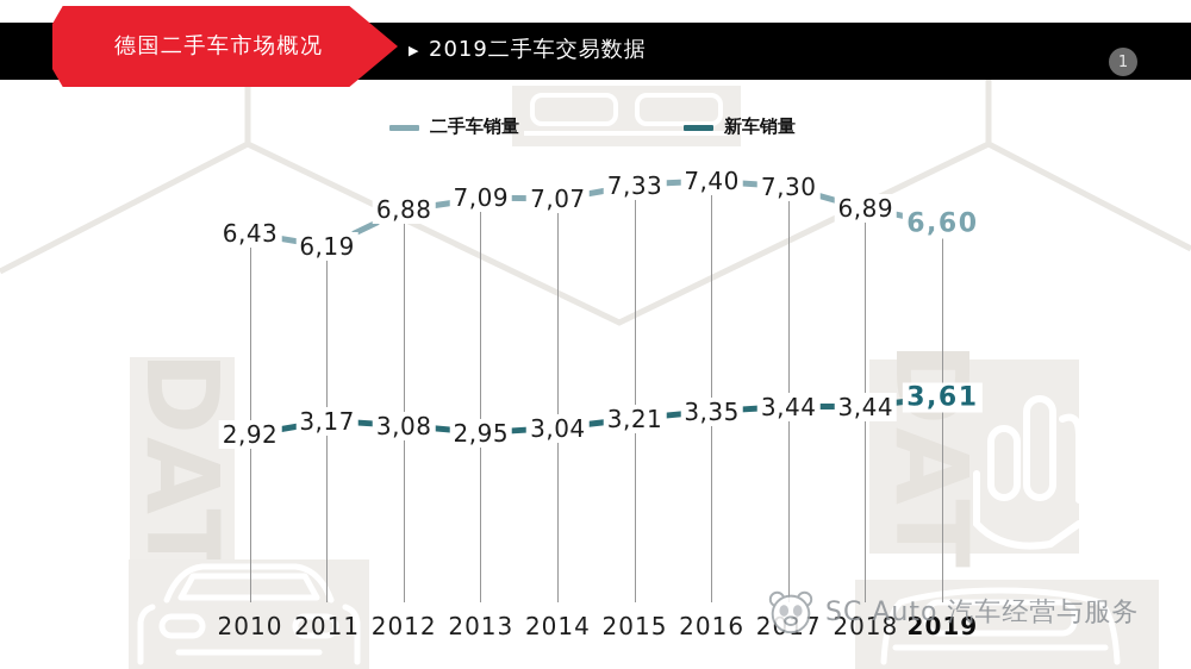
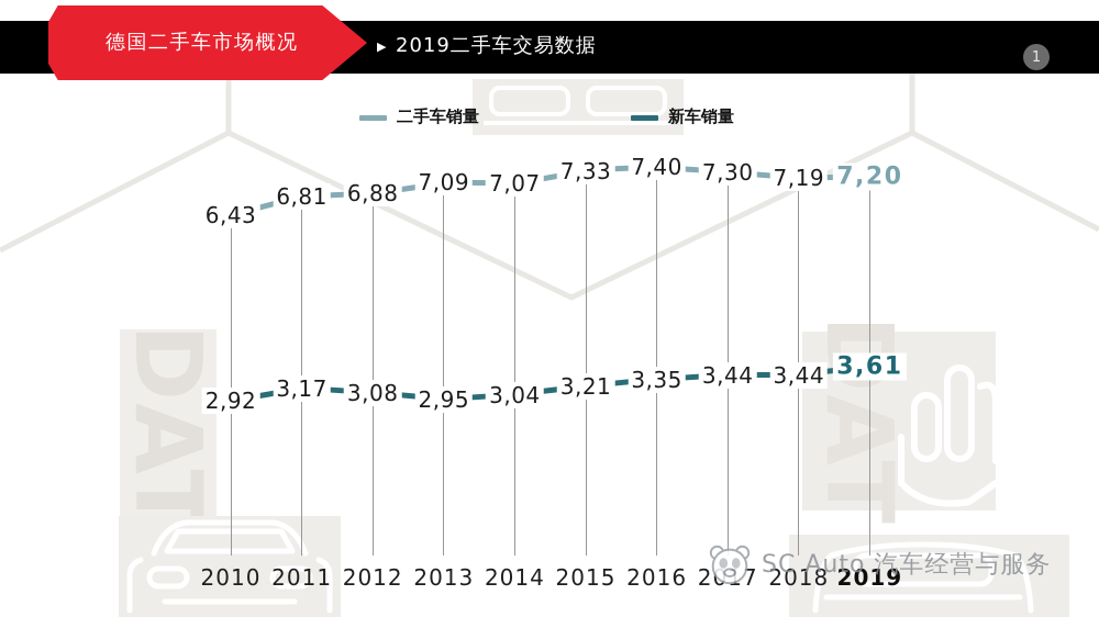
二手车销量/2011: 6,19 -> 6,81
二手车销量/2018: 6,89 -> 7,19
二手车销量/2019: 6,60 -> 7,20
